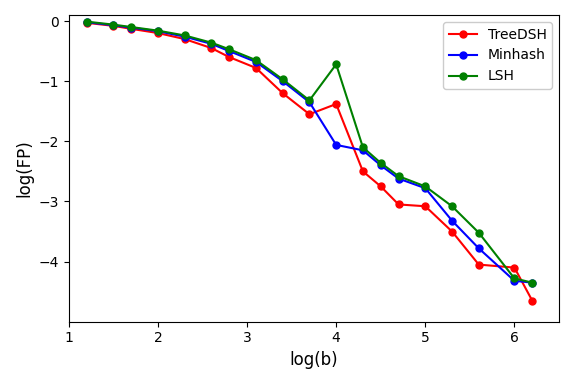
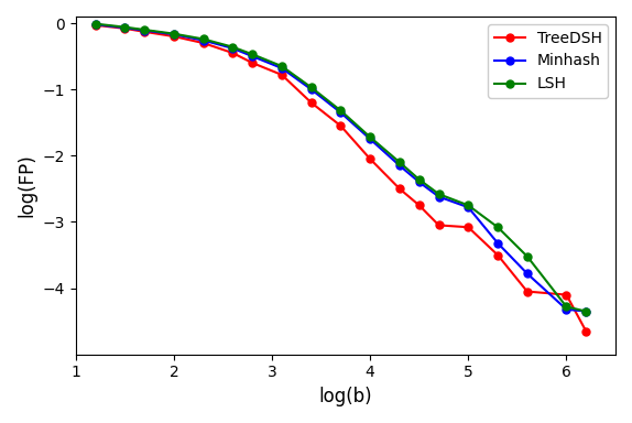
TreeDSH/4: -1.38 -> -2.05
Minhash/4: -2.06 -> -1.75
LSH/4: -0.72 -> -1.72
